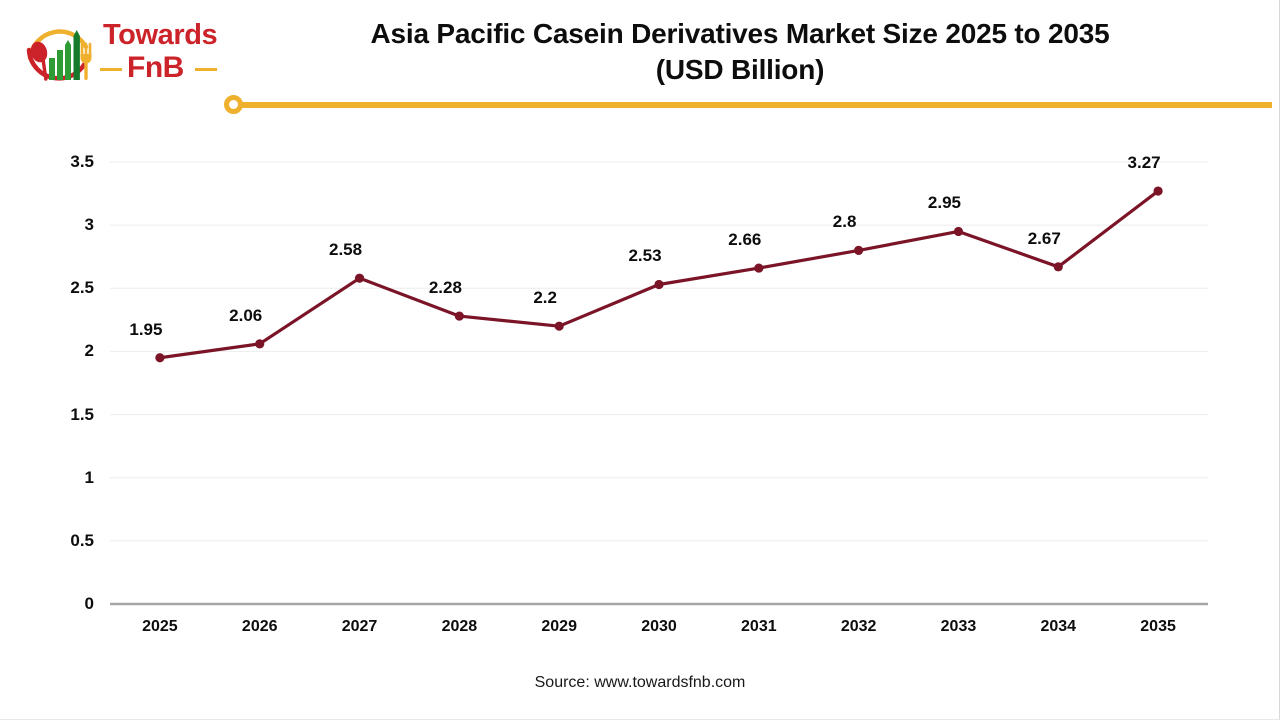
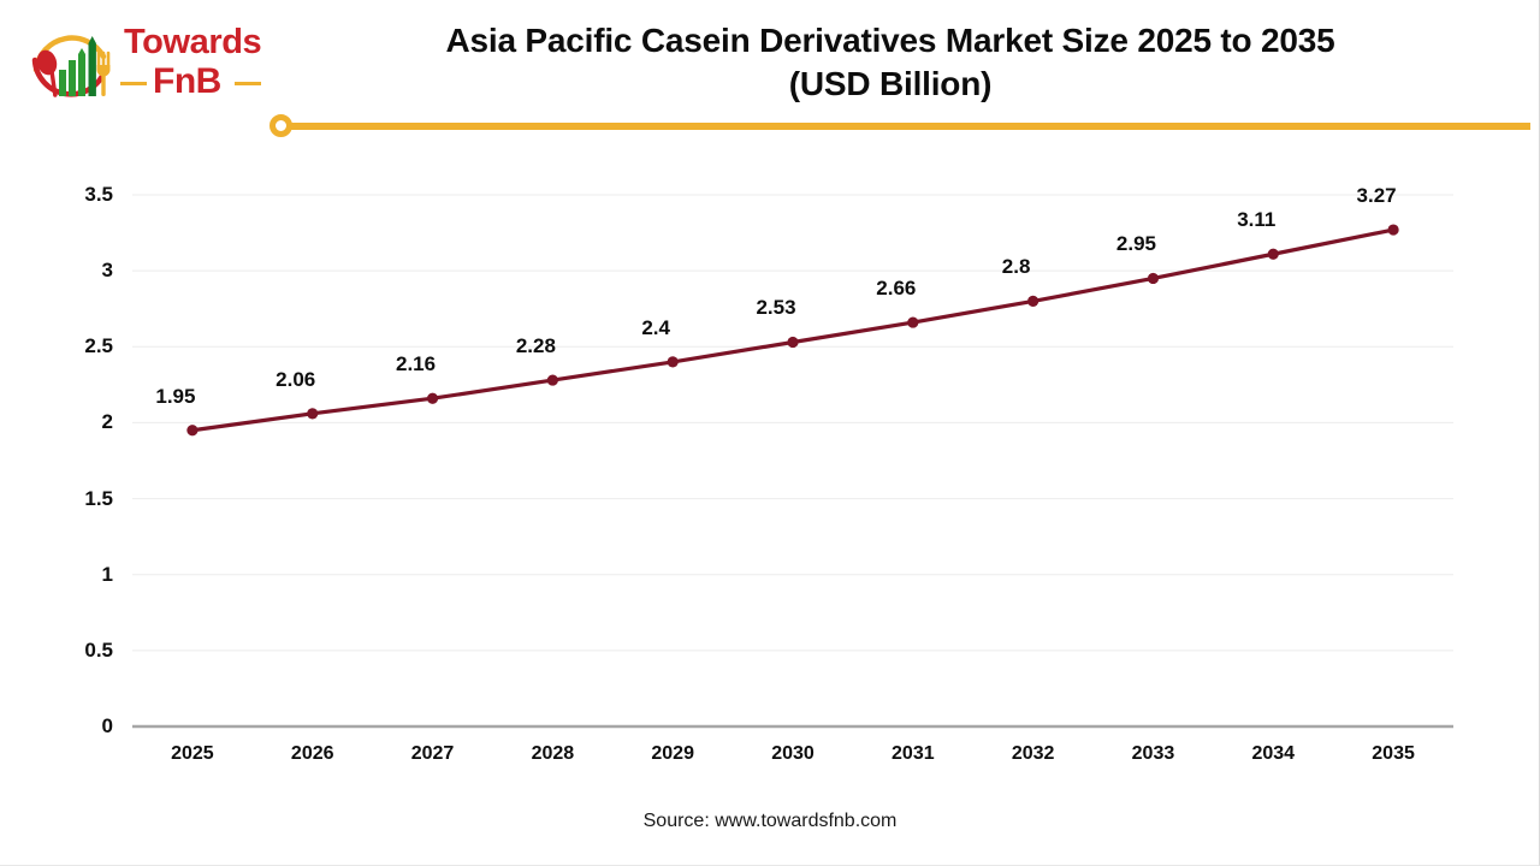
2027: 2.58 -> 2.16
2029: 2.2 -> 2.4
2034: 2.67 -> 3.11
